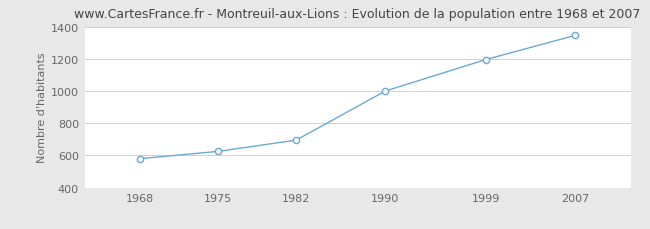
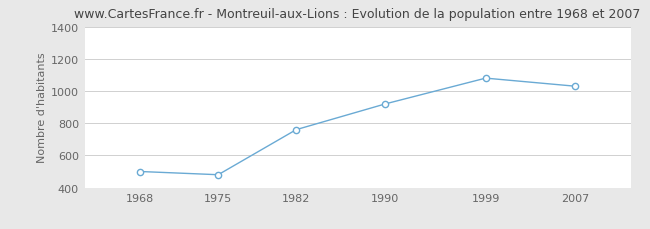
1968: 580 -> 500
1975: 620 -> 480
1982: 700 -> 760
1990: 1000 -> 920
1999: 1200 -> 1080
2007: 1340 -> 1030
